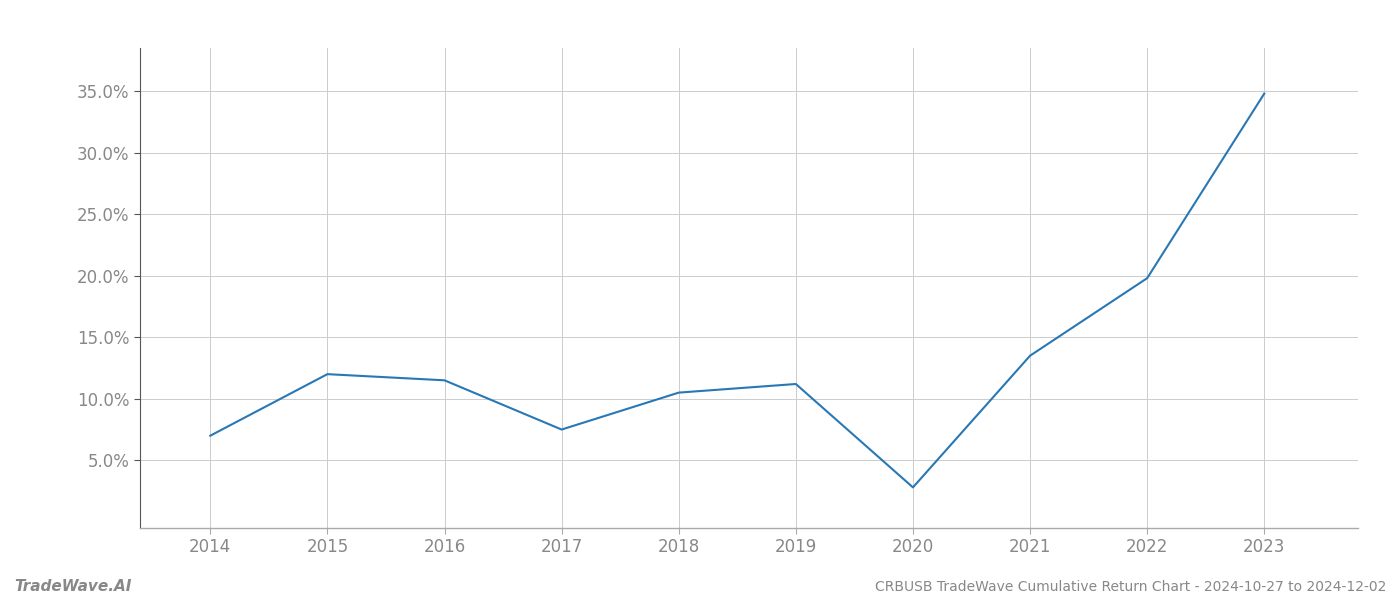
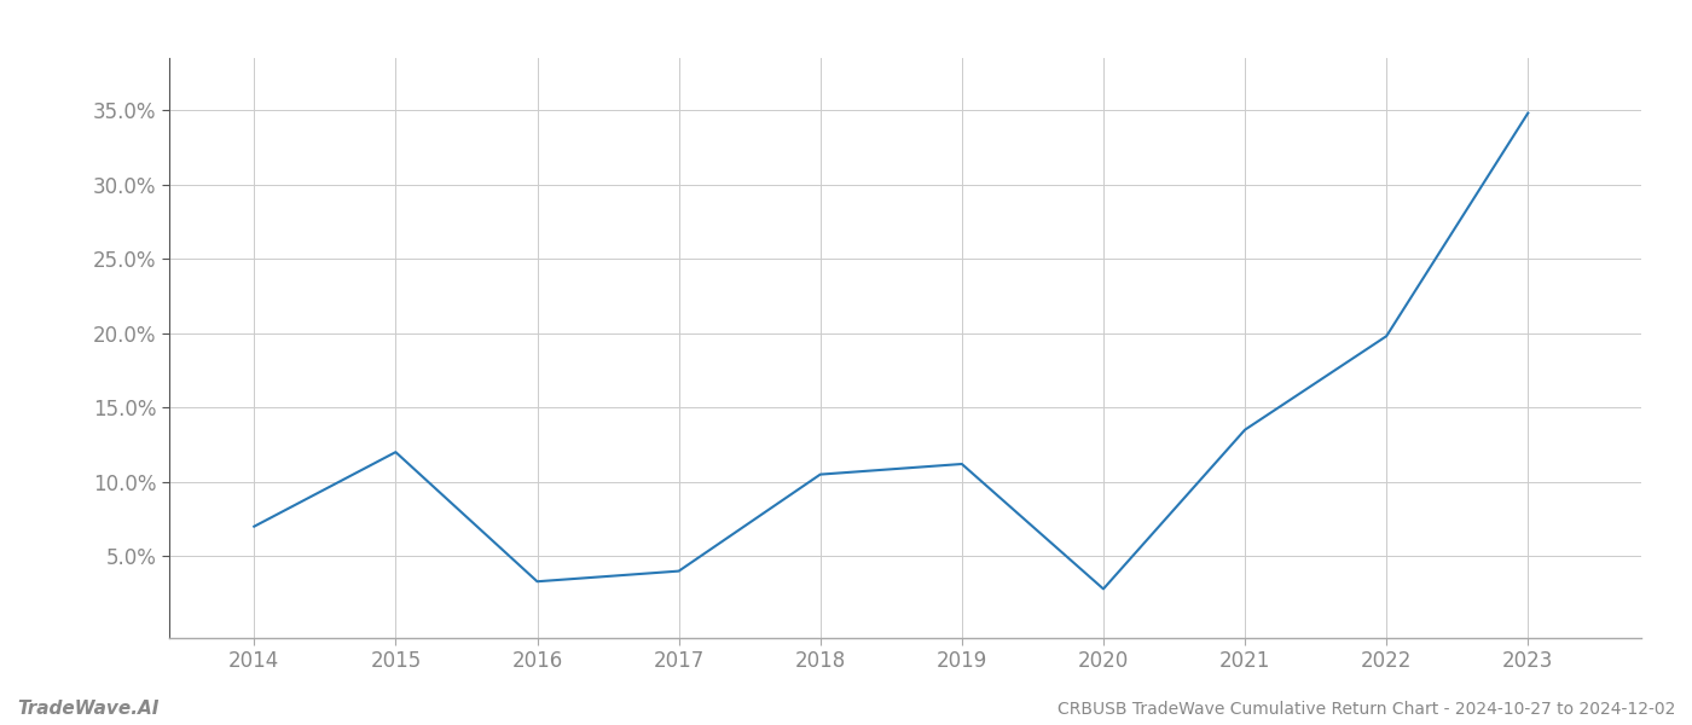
2016: 11.5% -> 3.3%
2017: 7.5% -> 4.0%
